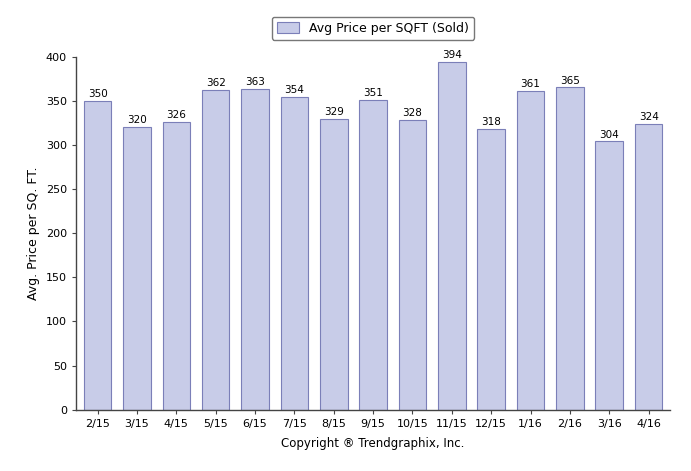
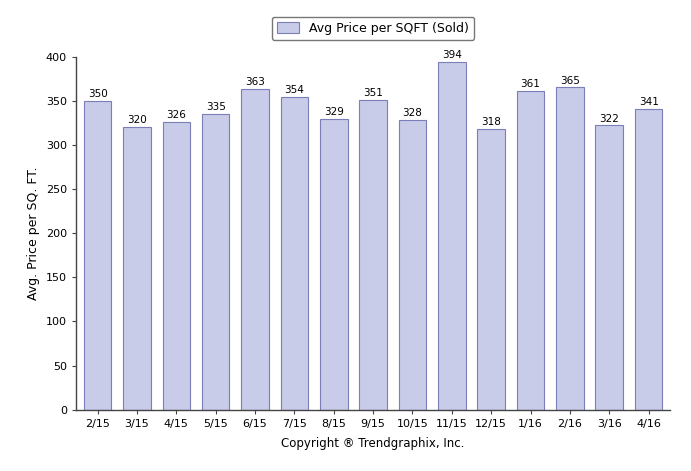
5/15: 362 -> 335
3/16: 304 -> 322
4/16: 324 -> 341
